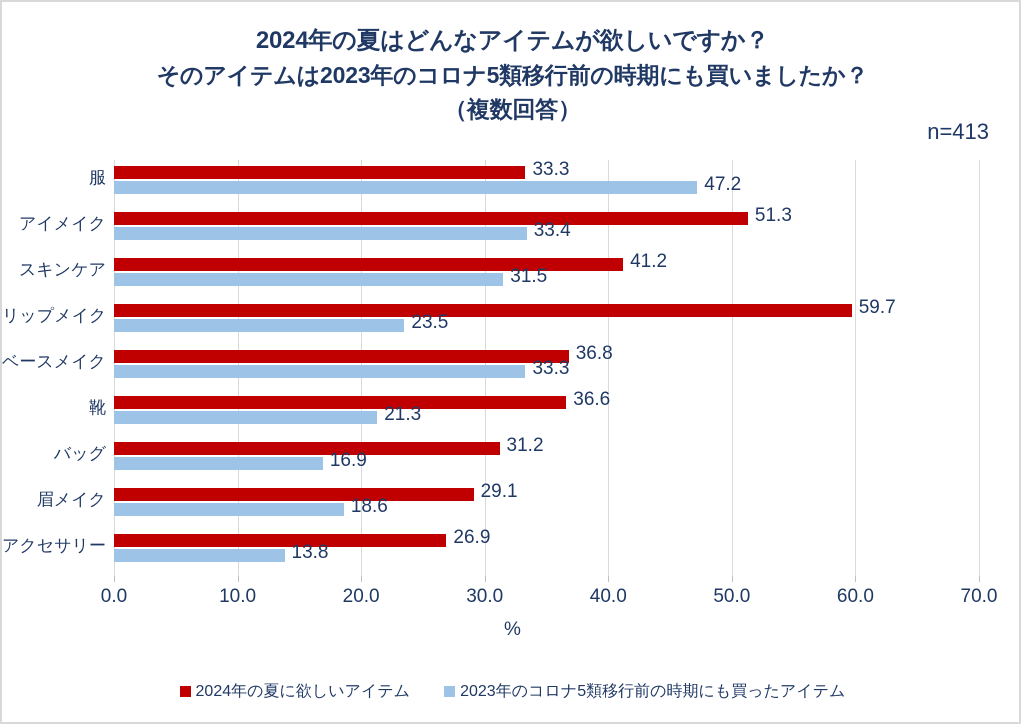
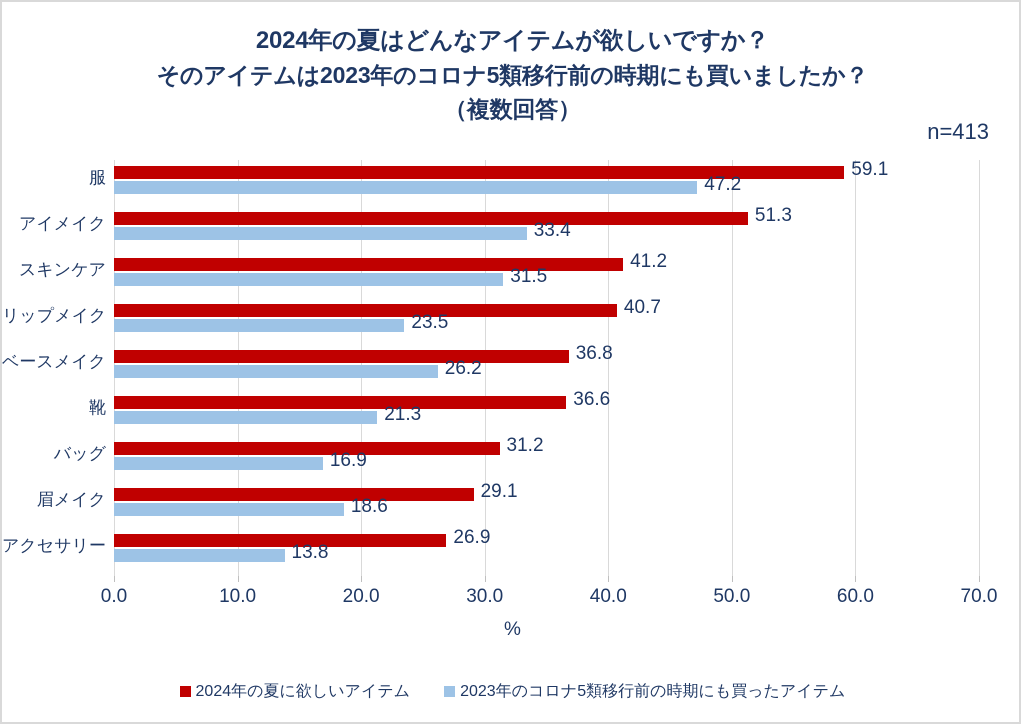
2024年の夏に欲しいアイテム/服: 33.3 -> 59.1
2024年の夏に欲しいアイテム/リップメイク: 59.7 -> 40.7
2023年のコロナ5類移行前の時期にも買ったアイテム/ベースメイク: 33.3 -> 26.2
